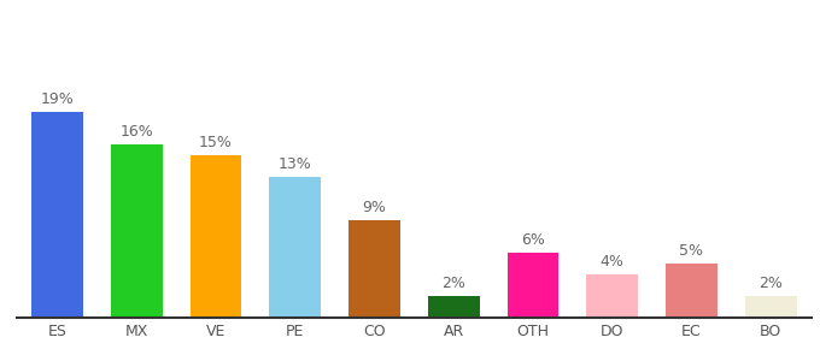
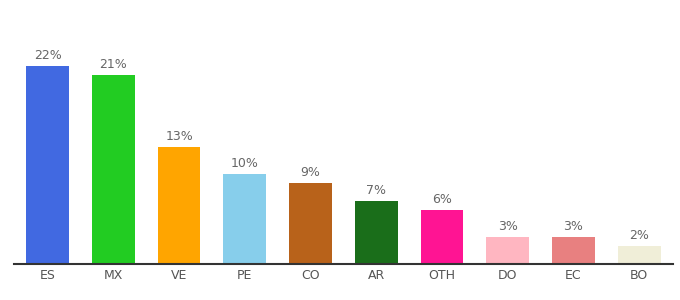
ES: 19% -> 22%
MX: 16% -> 21%
VE: 15% -> 13%
PE: 13% -> 10%
AR: 2% -> 7%
DO: 4% -> 3%
EC: 5% -> 3%
